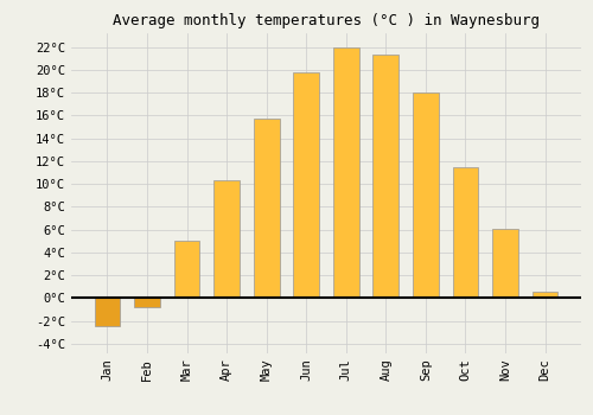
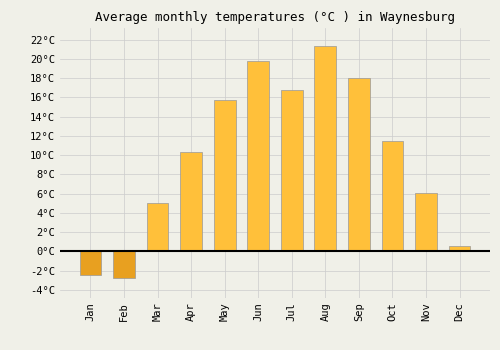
Feb: -0.8°C -> -2.8°C
Jul: 22.0°C -> 16.8°C
